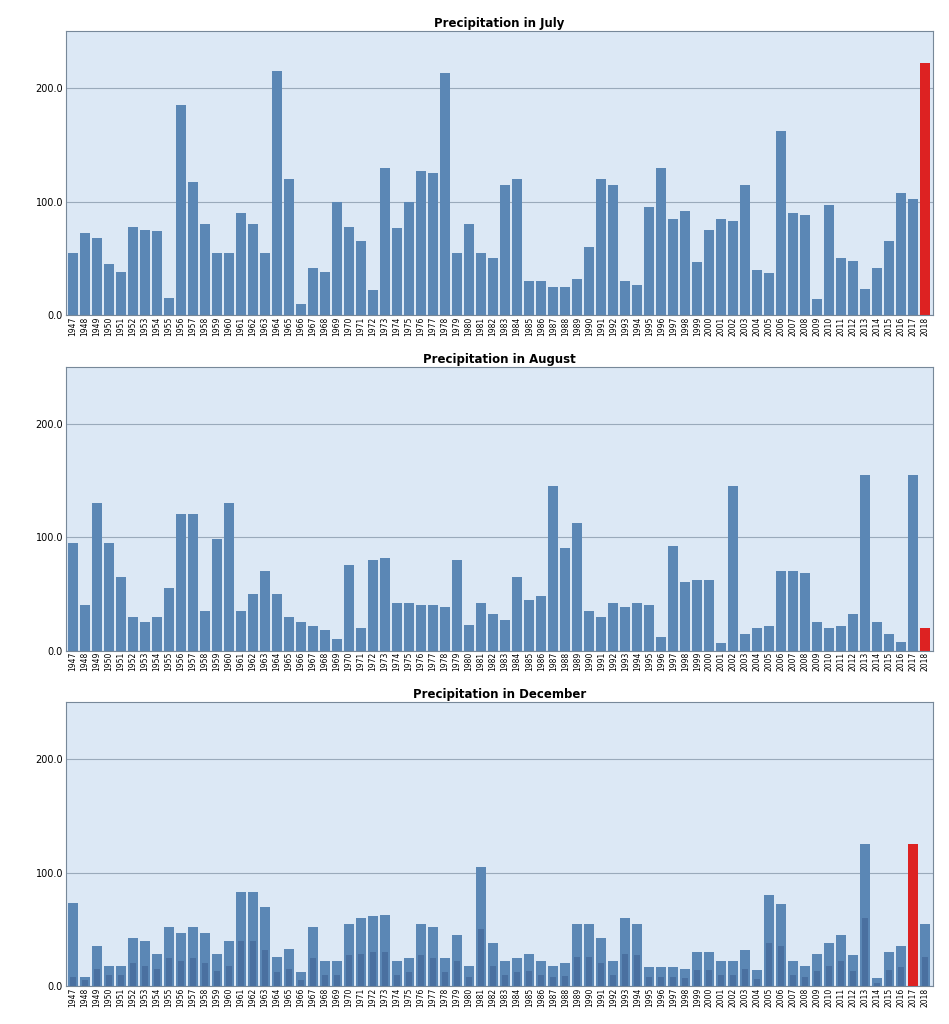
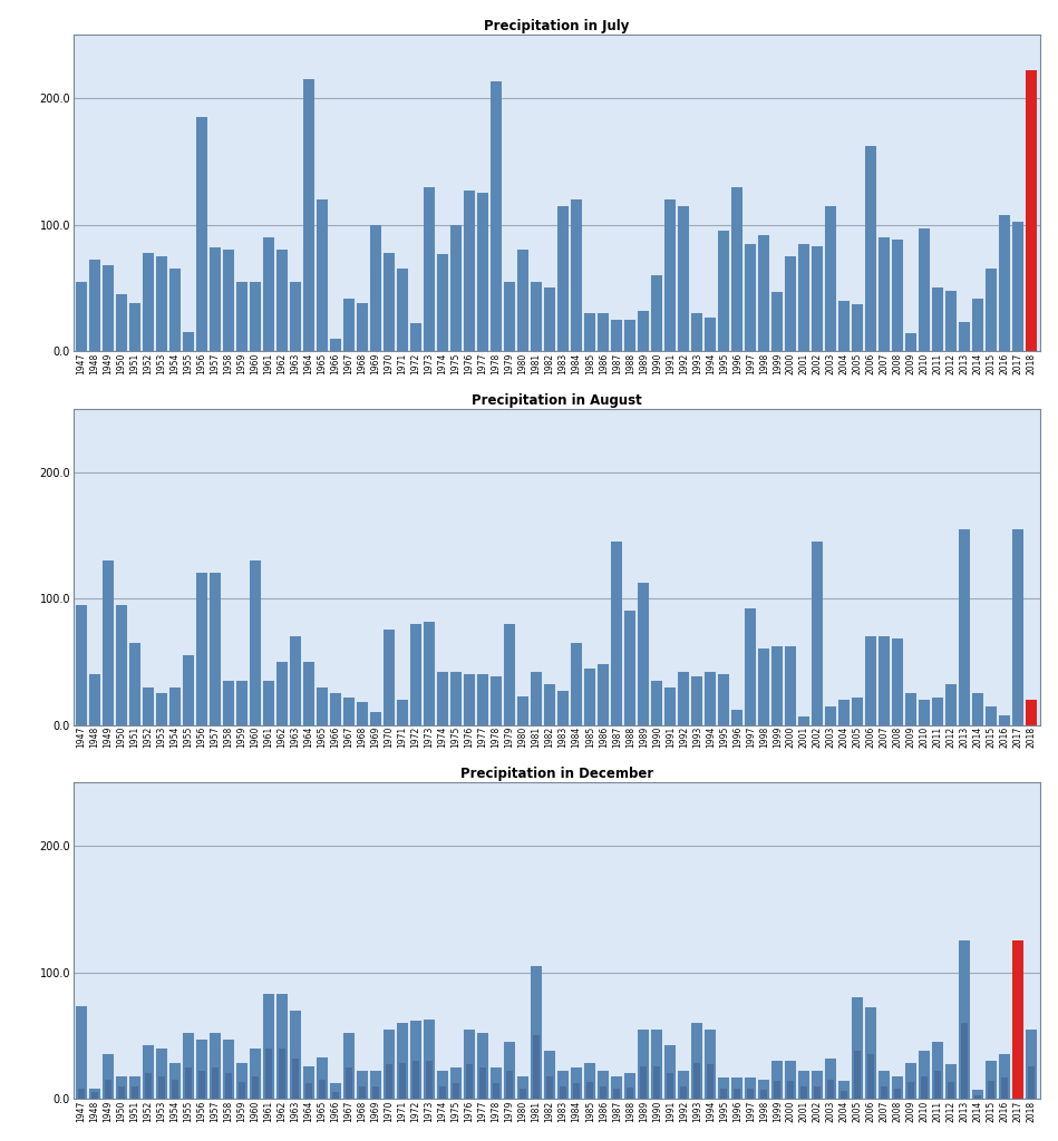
Precipitation in July/1954: 74 -> 65
Precipitation in July/1957: 117 -> 82
Precipitation in August/1959: 98 -> 35
